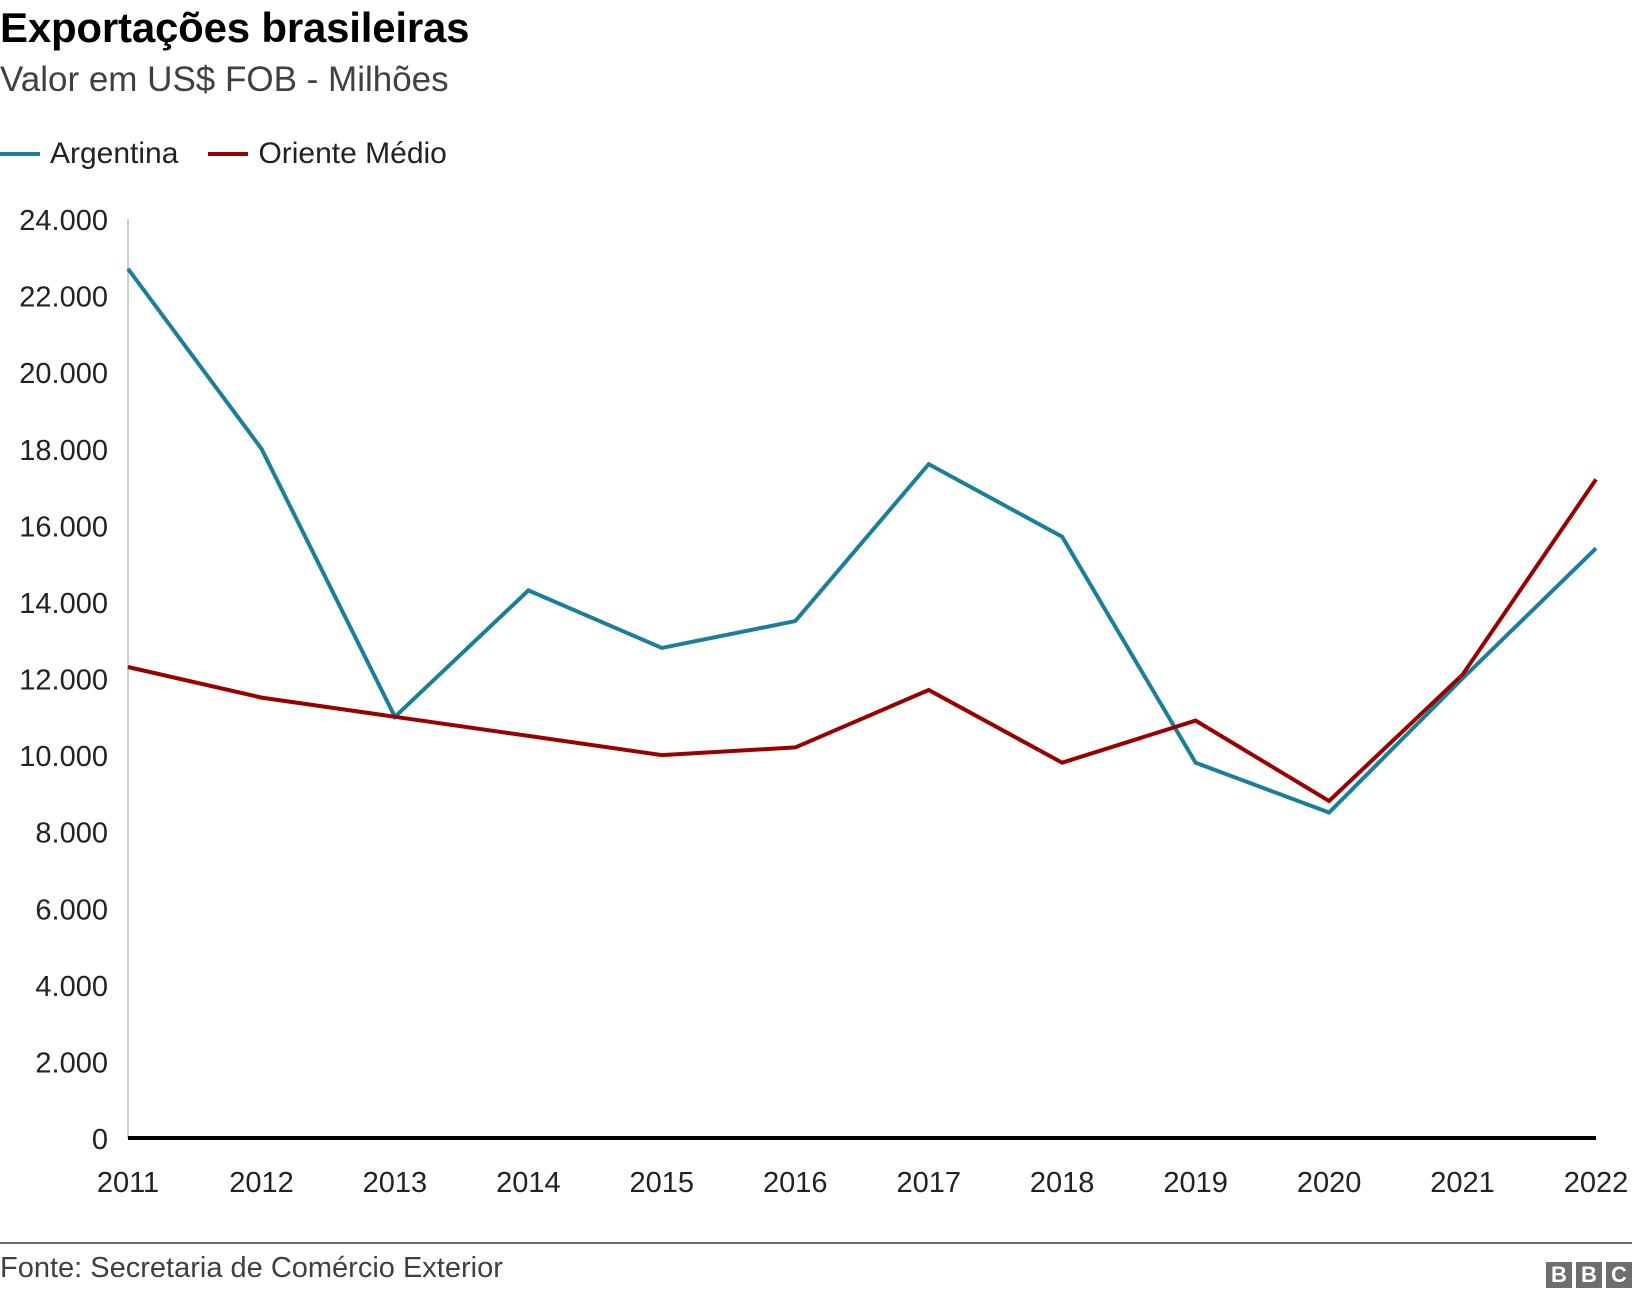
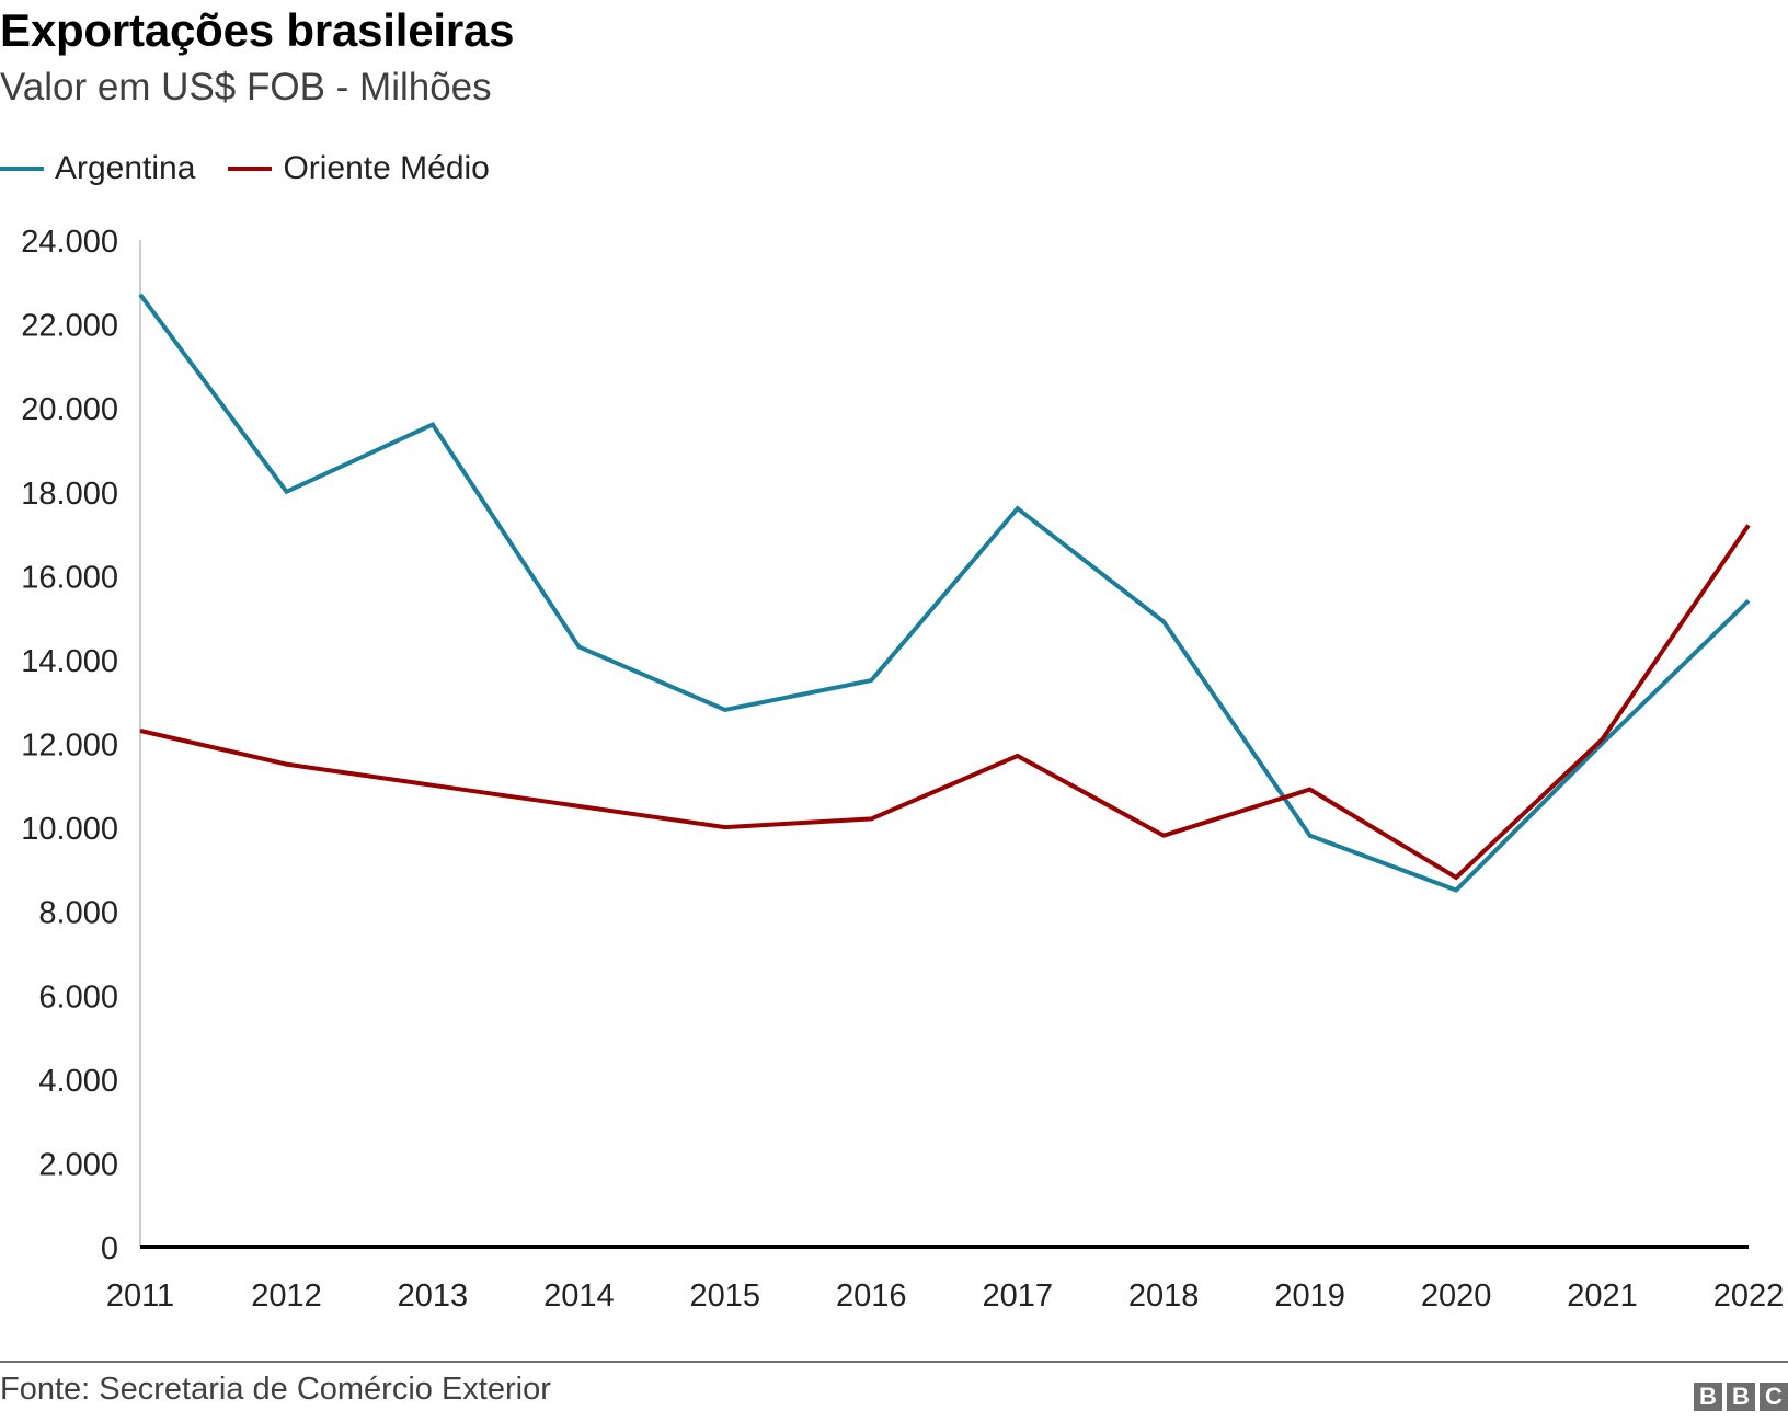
Argentina/2013: 11000 -> 19600
Argentina/2018: 15700 -> 14900
